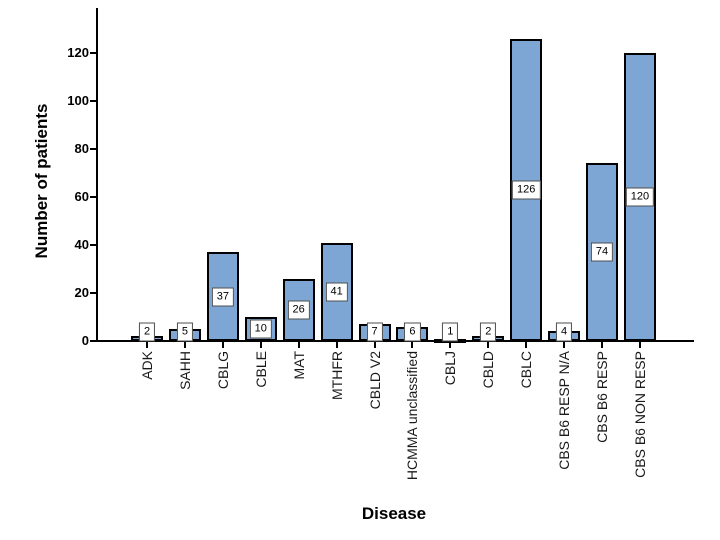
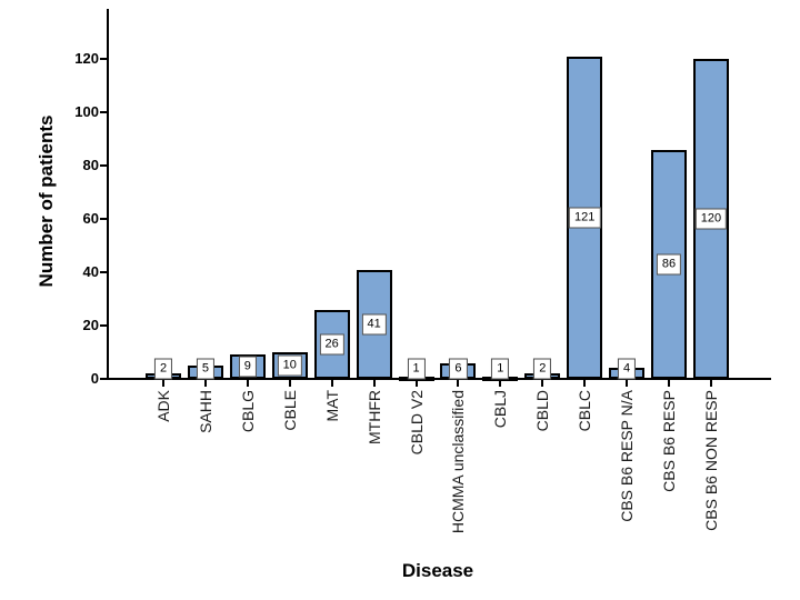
CBLG: 37 -> 9
CBLD V2: 7 -> 1
CBLC: 126 -> 121
CBS B6 RESP: 74 -> 86
